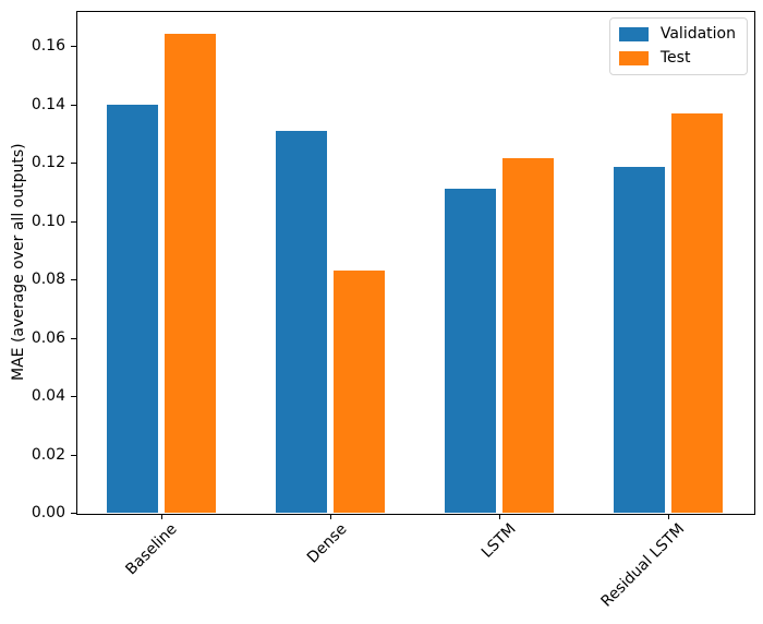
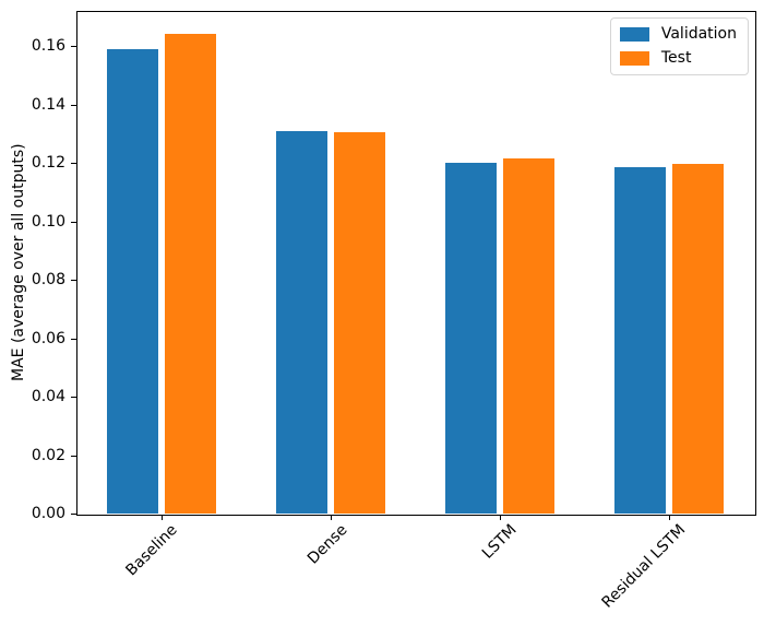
Validation/Baseline: 0.140 -> 0.159
Test/Dense: 0.083 -> 0.131
Validation/LSTM: 0.111 -> 0.120
Test/Residual LSTM: 0.137 -> 0.119
